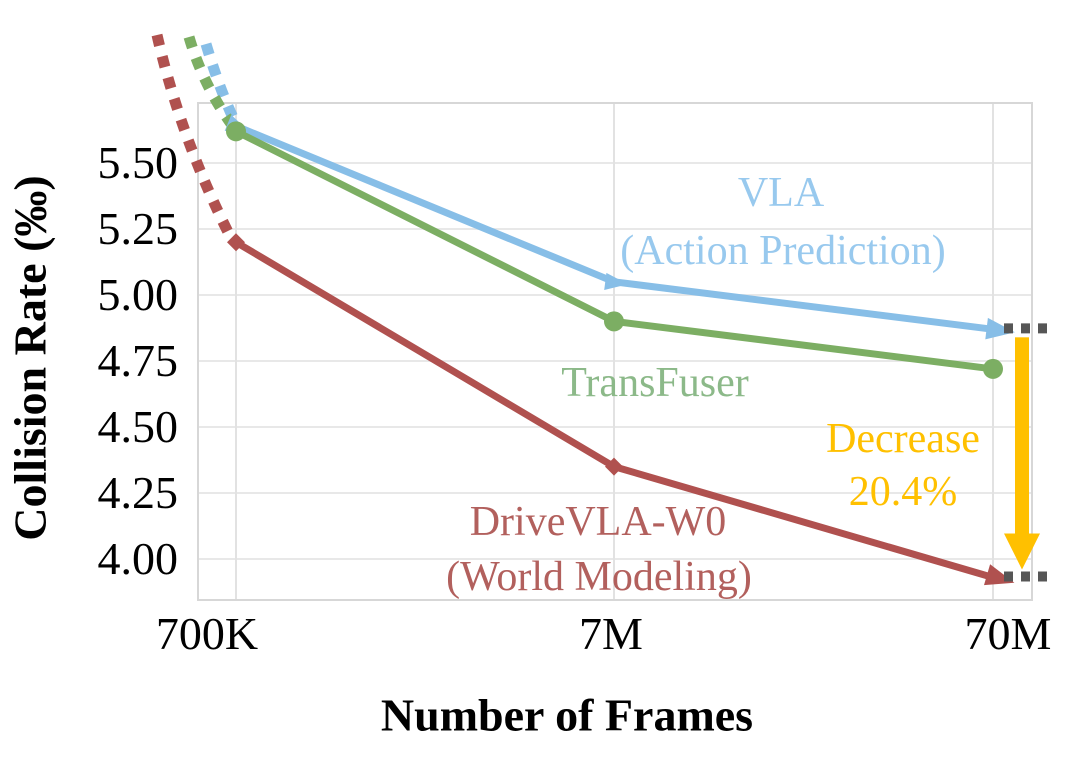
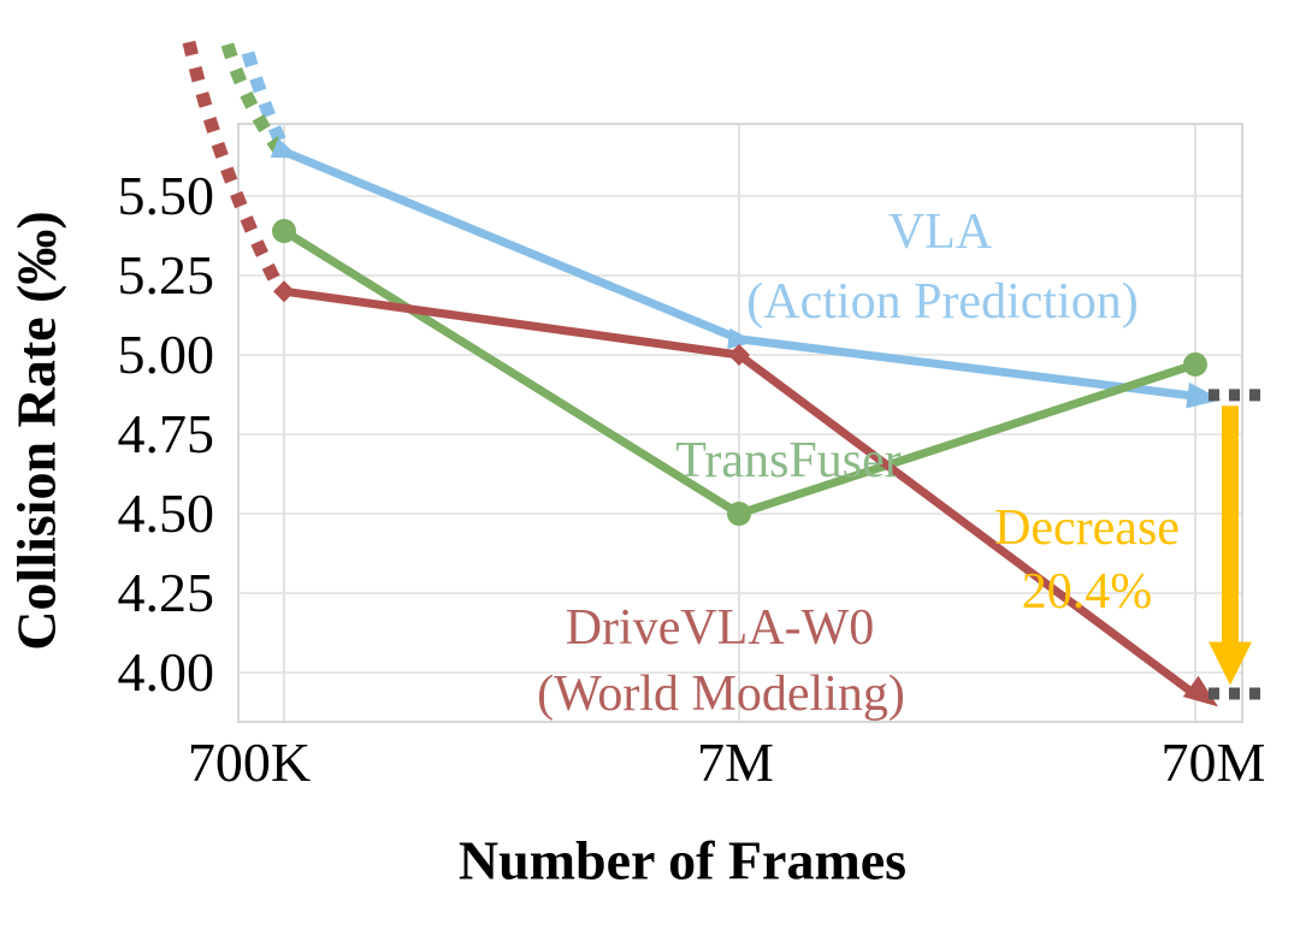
TransFuser/700K: 5.62 -> 5.39
TransFuser/7M: 4.90 -> 4.50
DriveVLA-W0 (World Modeling)/7M: 4.35 -> 5.00
TransFuser/70M: 4.72 -> 4.97
